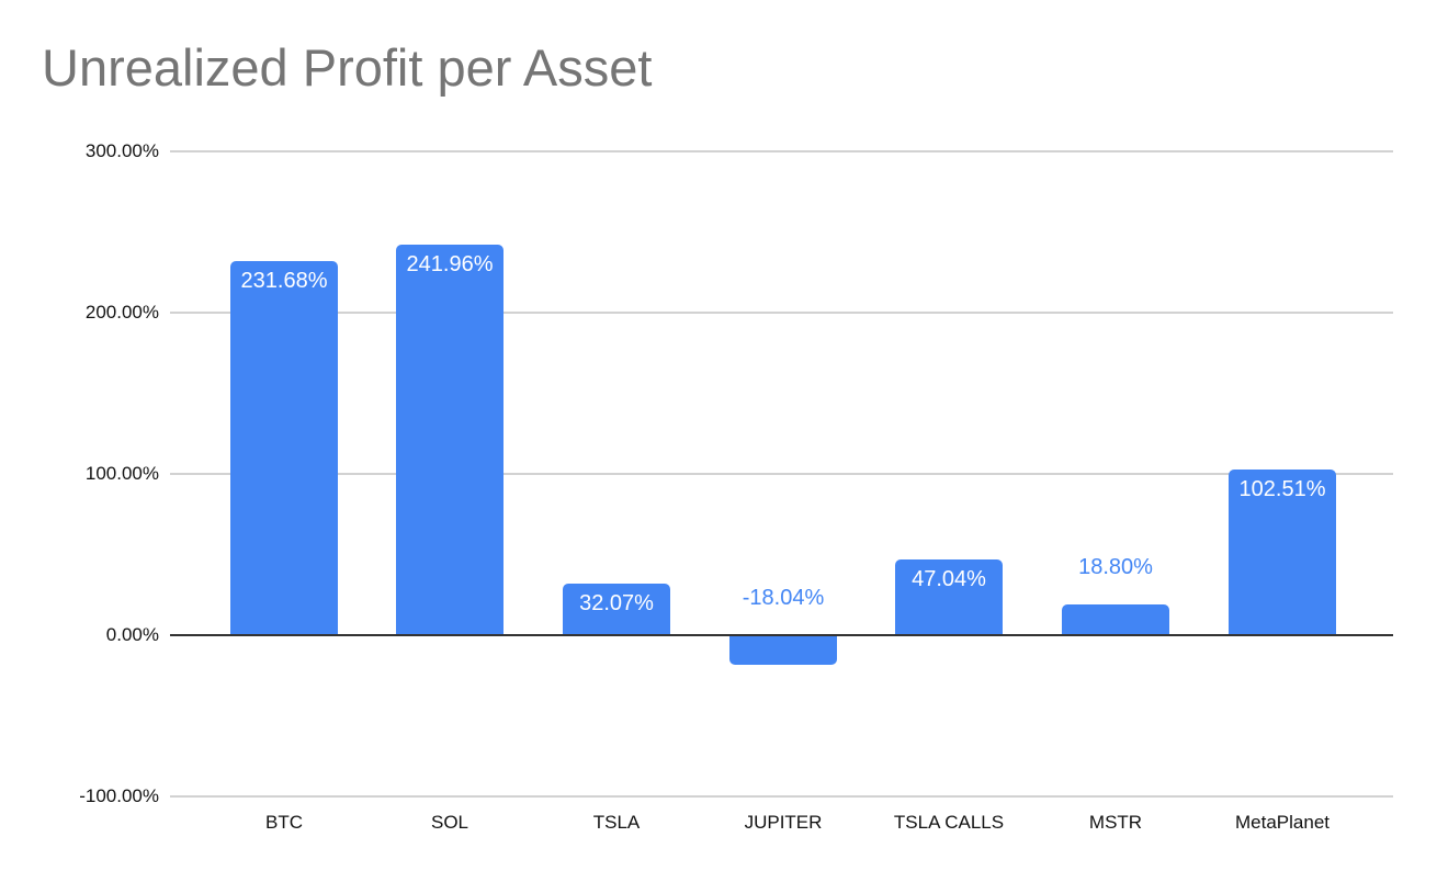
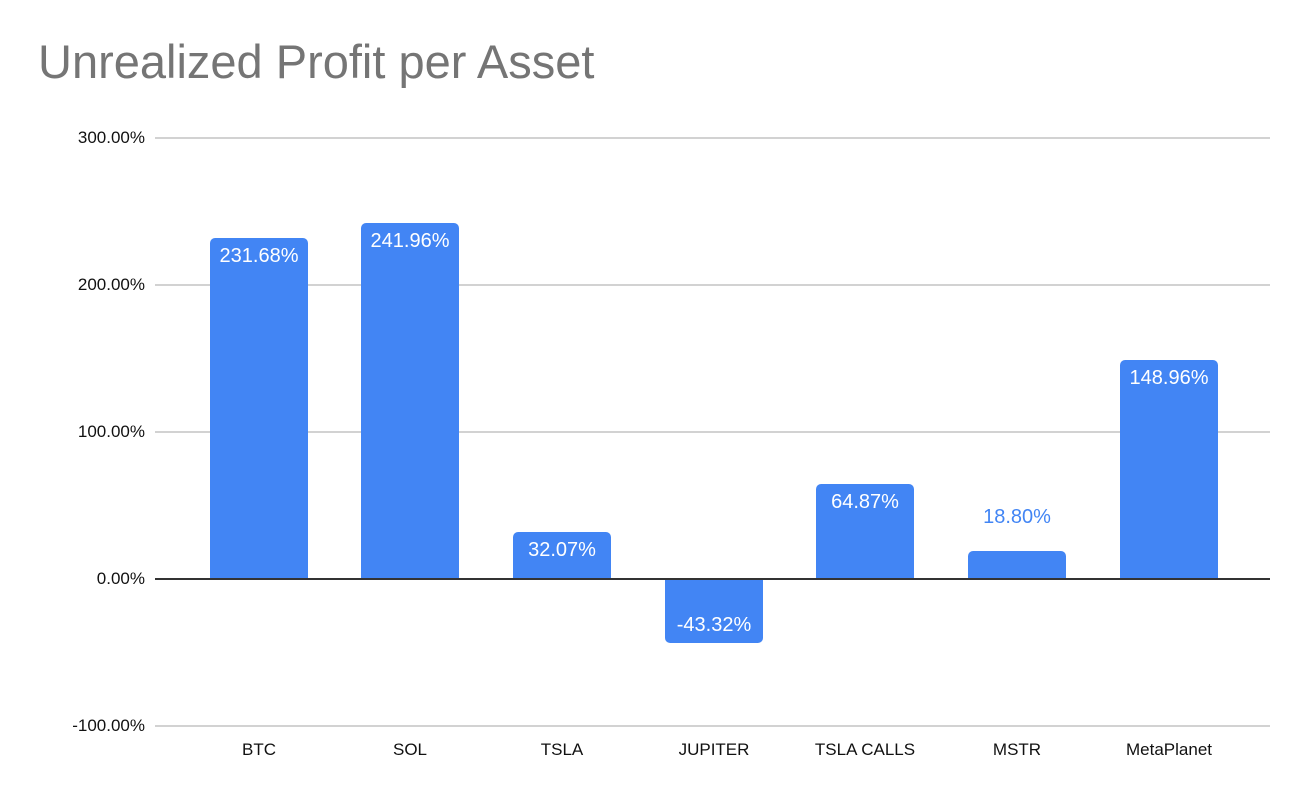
JUPITER: -18.04% -> -43.32%
TSLA CALLS: 47.04% -> 64.87%
MetaPlanet: 102.51% -> 148.96%
